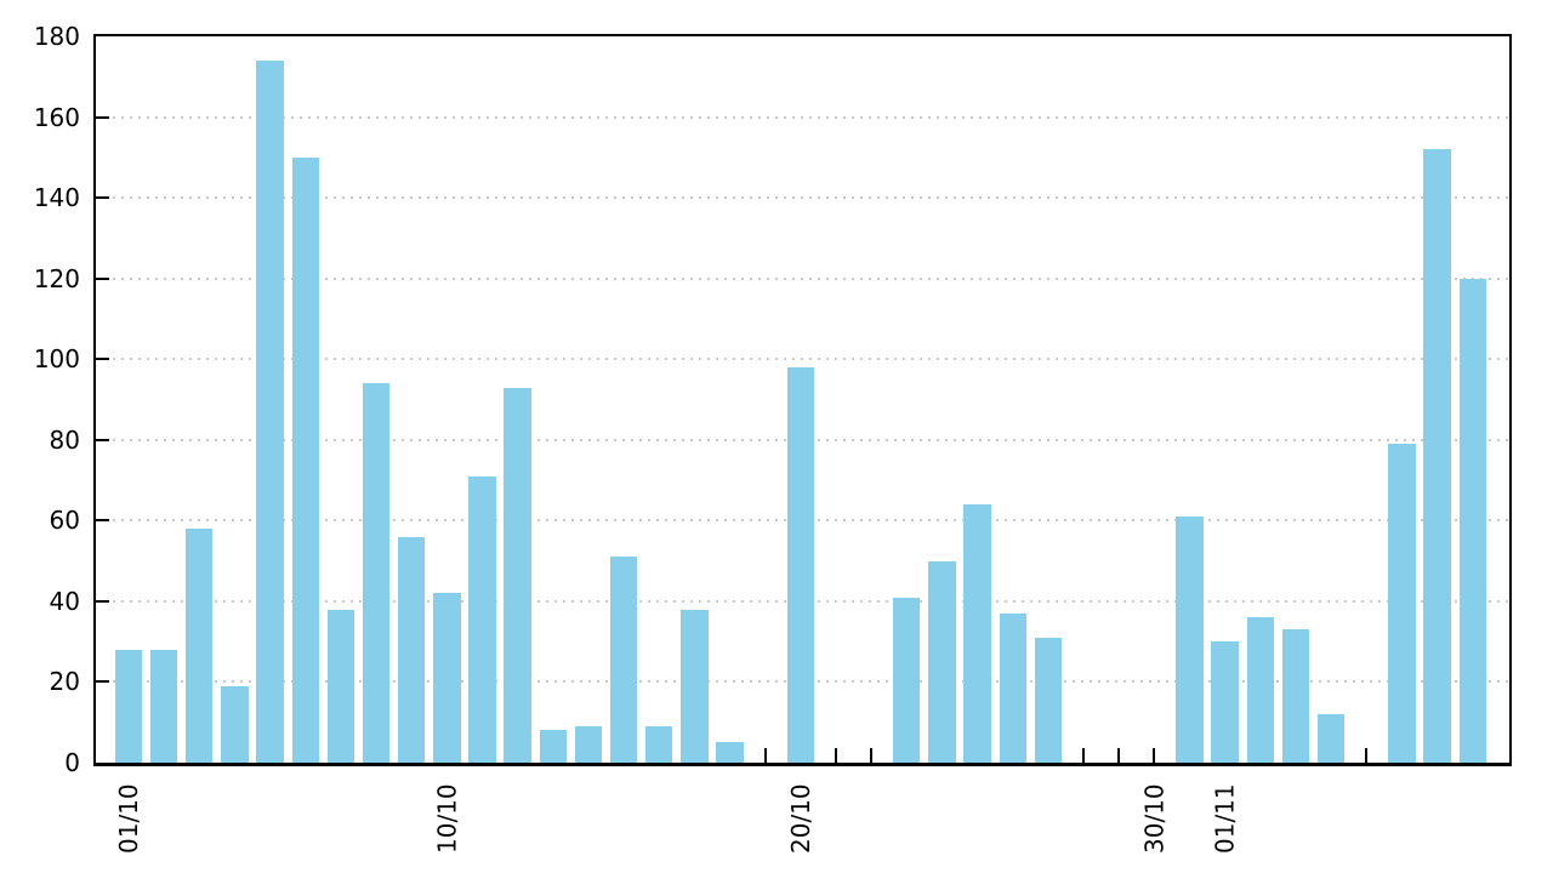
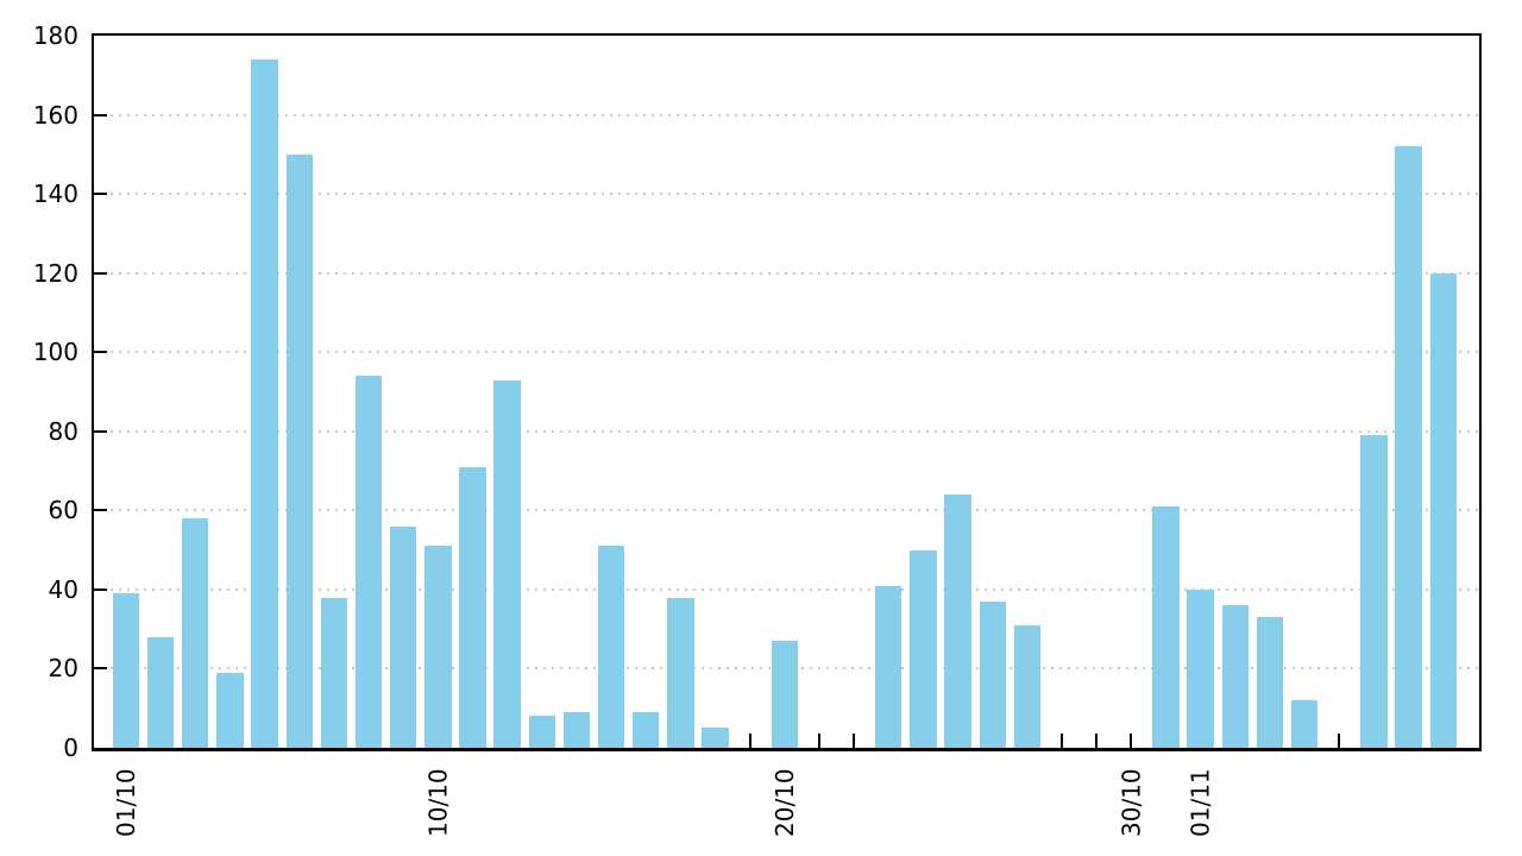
01/10: 28 -> 39
10/10: 42 -> 51
20/10: 98 -> 27
01/11: 30 -> 40
